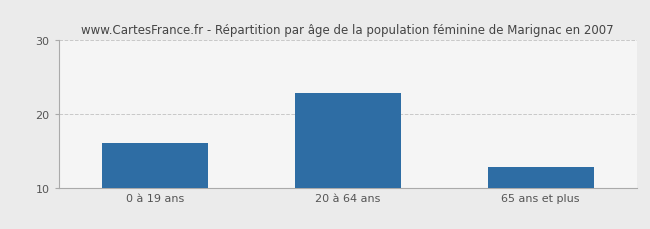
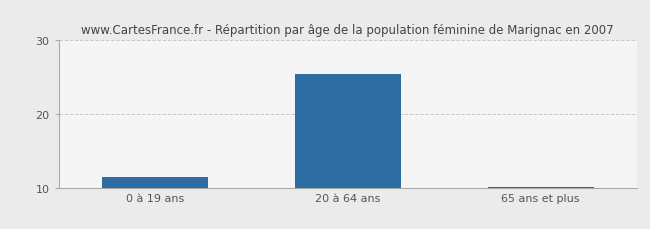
0 à 19 ans: 16.0 -> 11.5
20 à 64 ans: 22.8 -> 25.5
65 ans et plus: 12.8 -> 10.1
